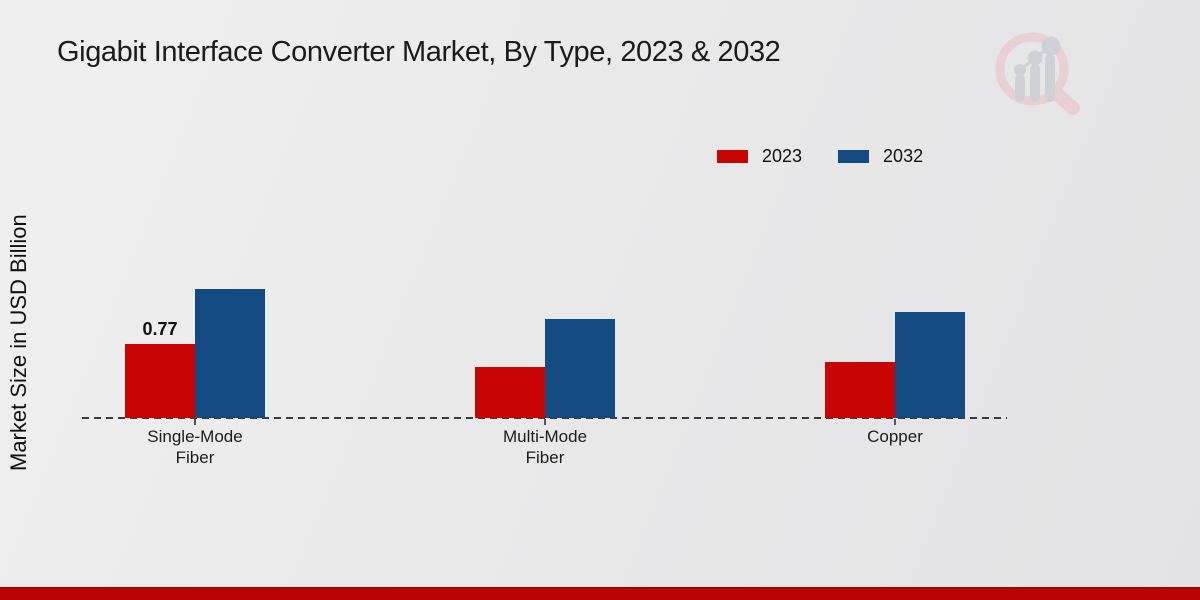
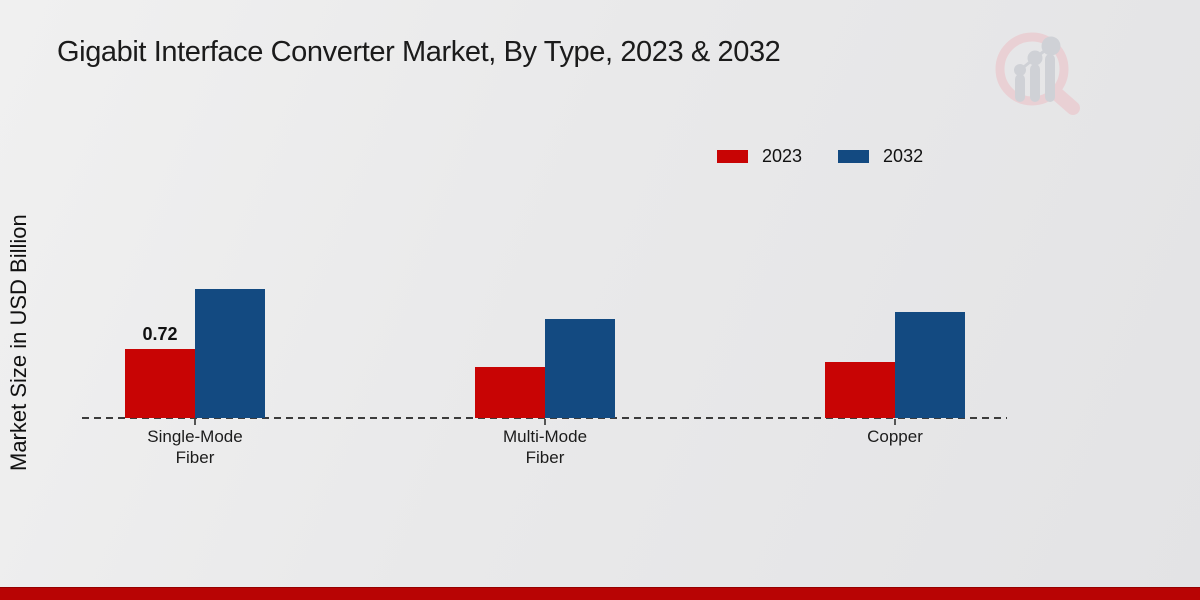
2023/Single-Mode Fiber: 0.77 -> 0.72
